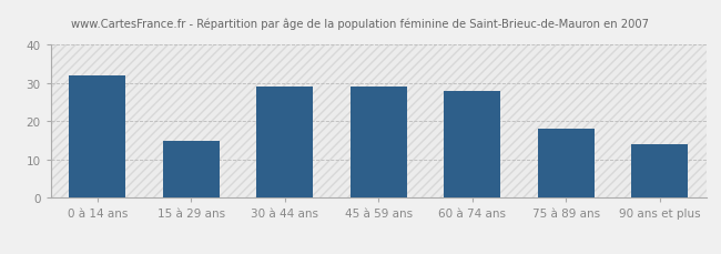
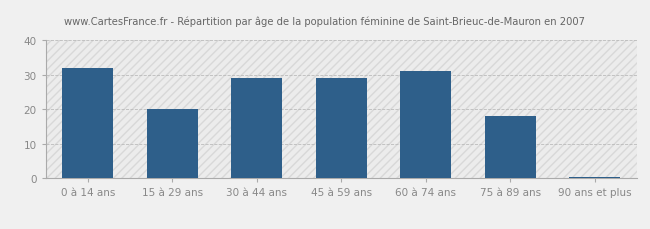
15 à 29 ans: 15.0 -> 20.0
60 à 74 ans: 28.0 -> 31.0
90 ans et plus: 14.0 -> 0.5
